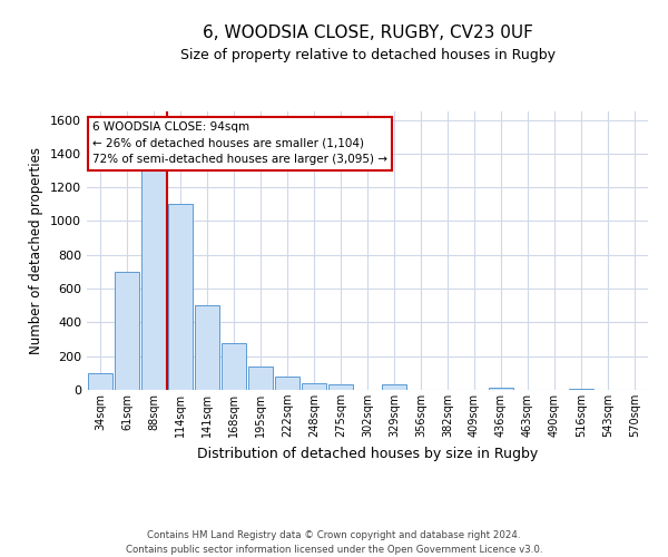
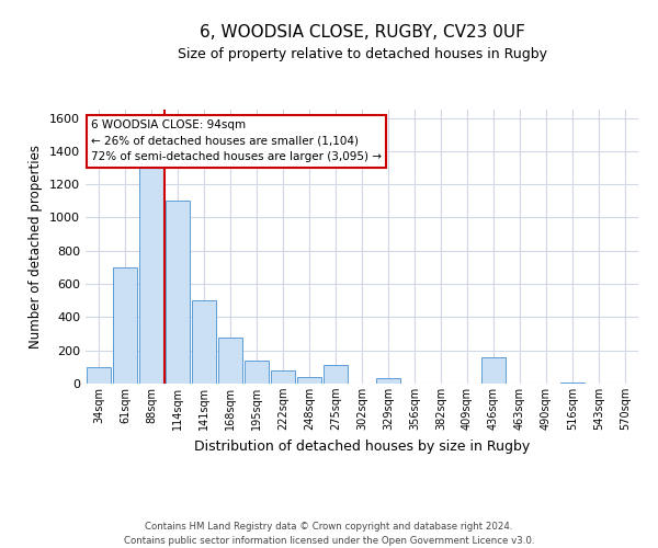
275sqm: 30 -> 110
436sqm: 20 -> 160
